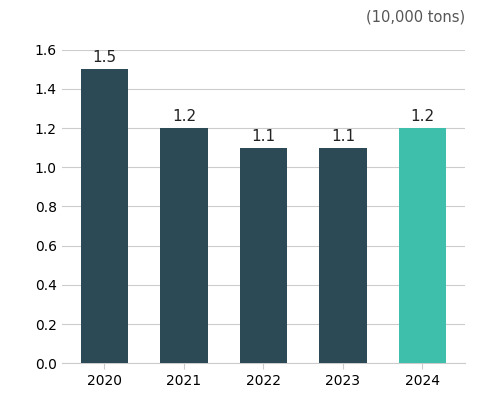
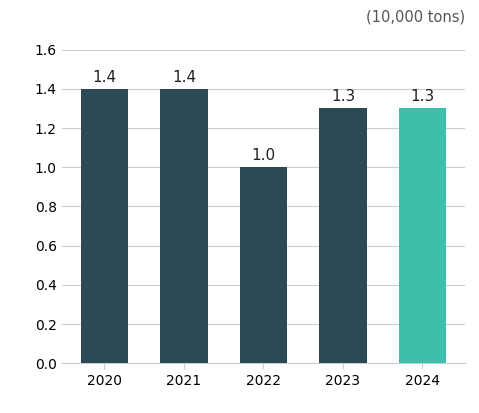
2020: 1.5 -> 1.4
2021: 1.2 -> 1.4
2022: 1.1 -> 1.0
2023: 1.1 -> 1.3
2024: 1.2 -> 1.3
